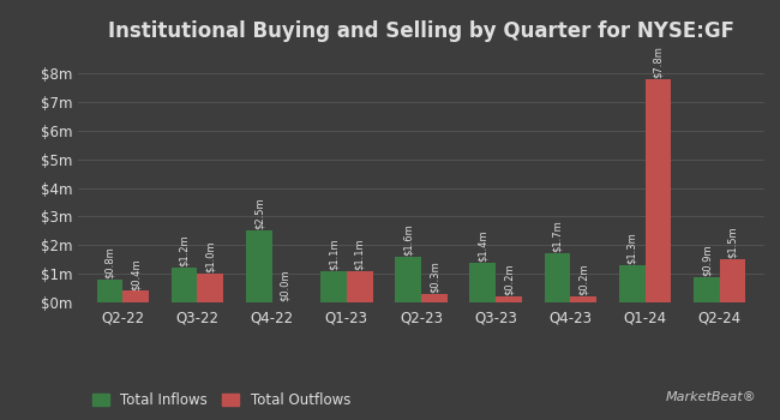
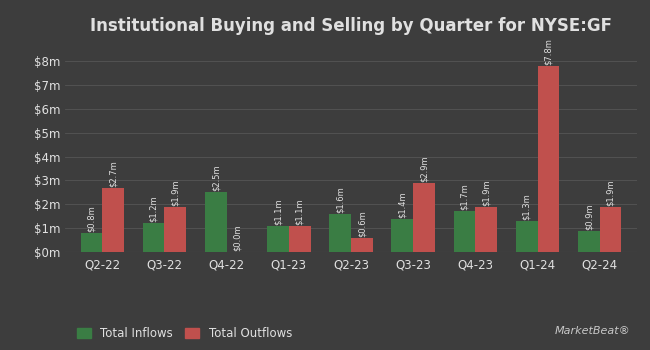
Total Outflows/Q2-22: $0.4m -> $2.7m
Total Outflows/Q3-22: $1.0m -> $1.9m
Total Outflows/Q2-23: $0.3m -> $0.6m
Total Outflows/Q3-23: $0.2m -> $2.9m
Total Outflows/Q4-23: $0.2m -> $1.9m
Total Outflows/Q2-24: $1.5m -> $1.9m
